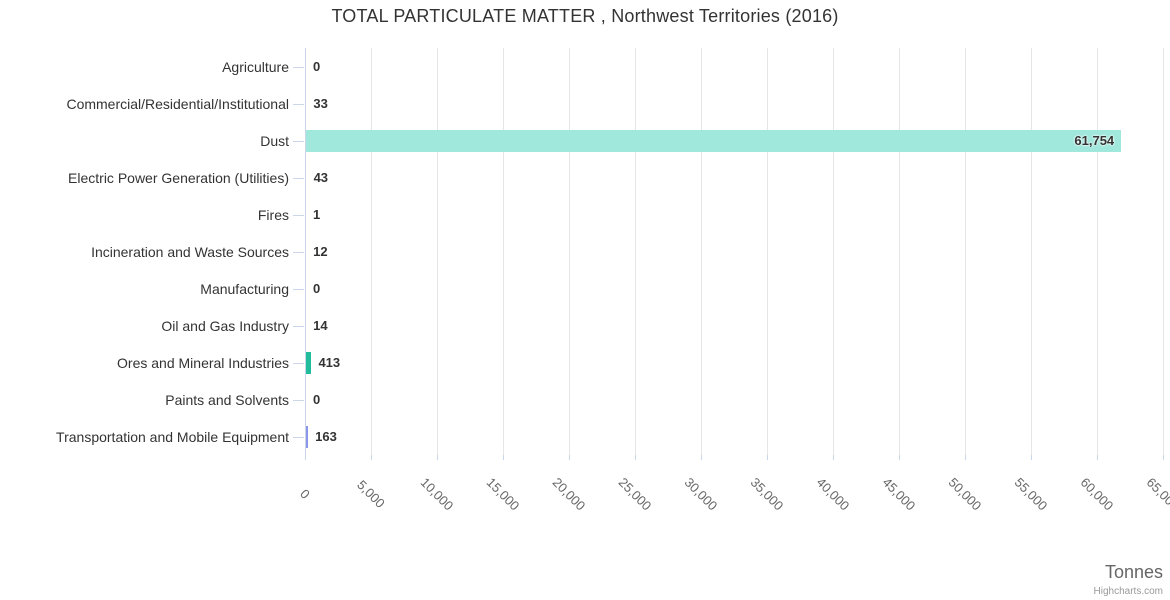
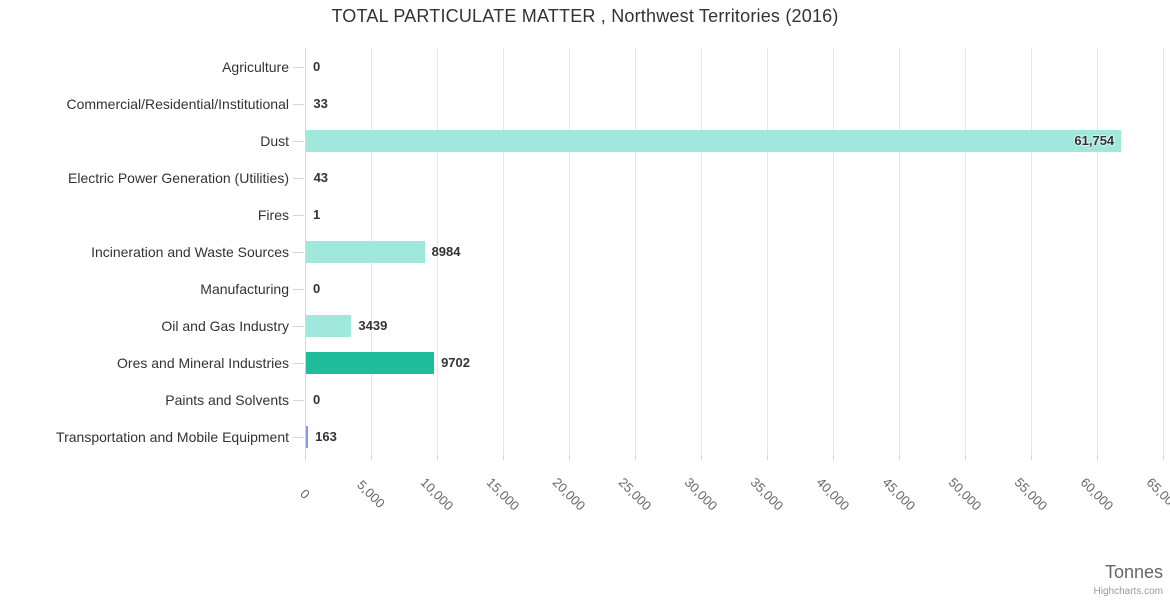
Incineration and Waste Sources: 12 -> 8984
Oil and Gas Industry: 14 -> 3439
Ores and Mineral Industries: 413 -> 9702
